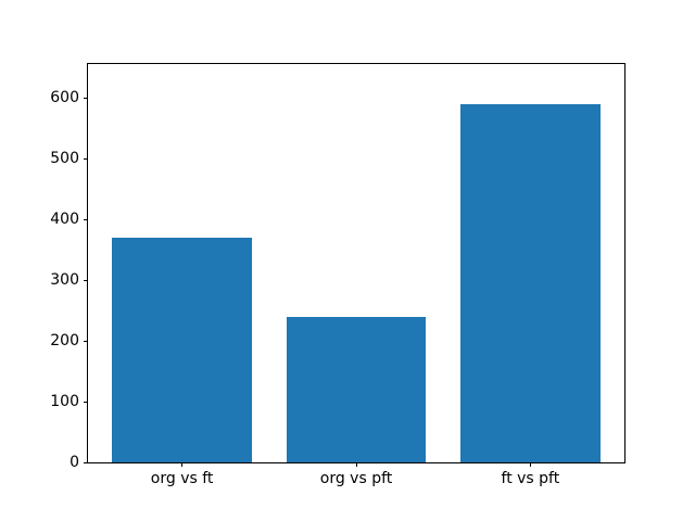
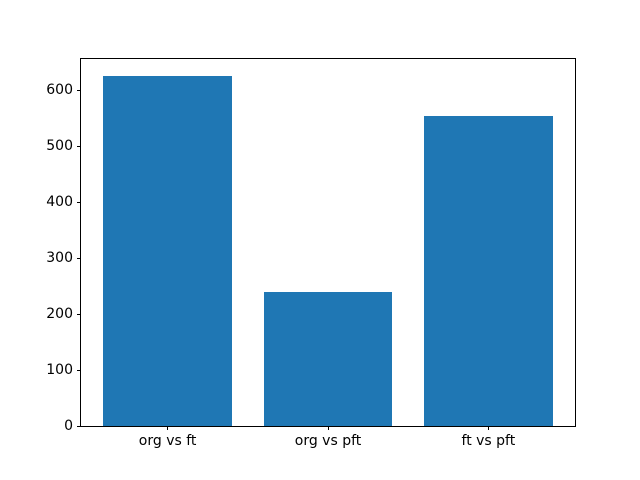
org vs ft: 370 -> 620
ft vs pft: 590 -> 560
